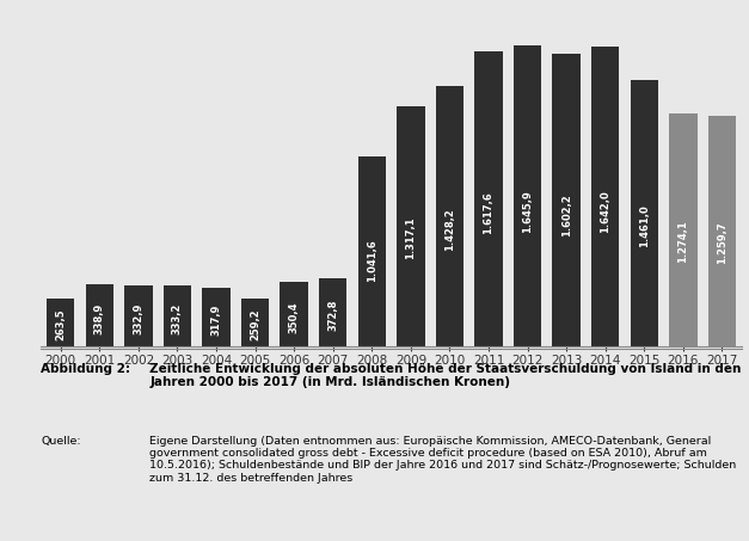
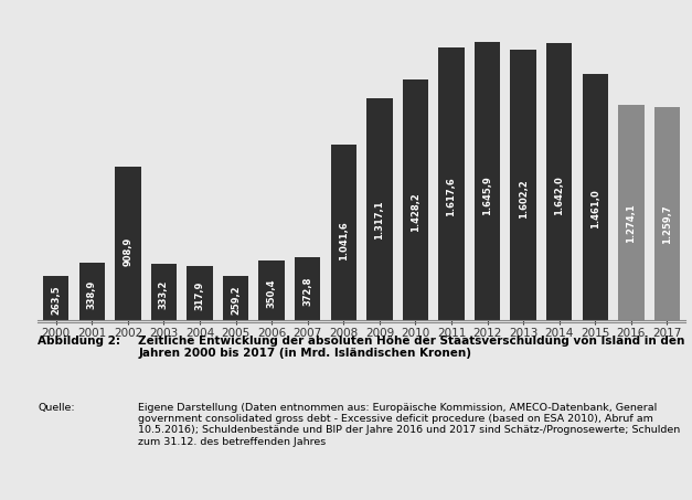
2002: 332,9 -> 908,9
